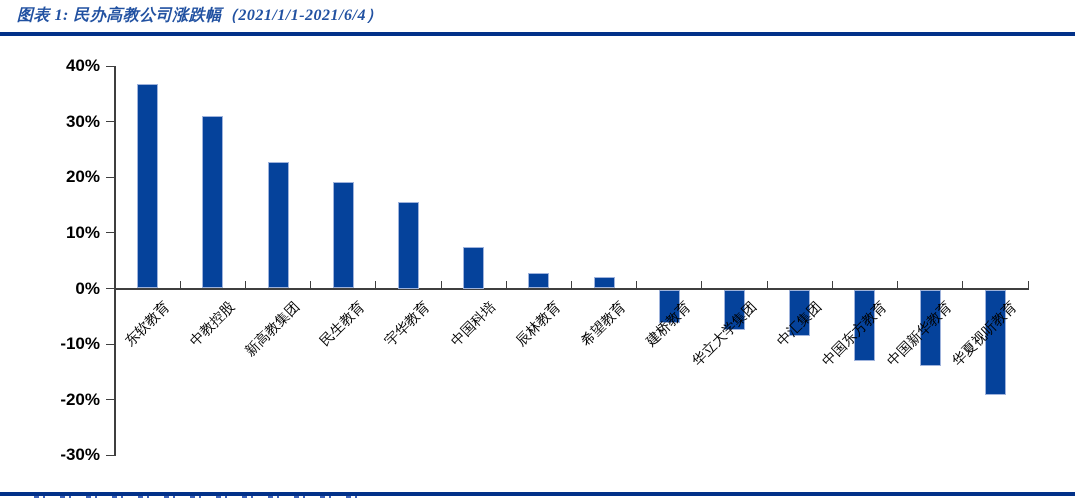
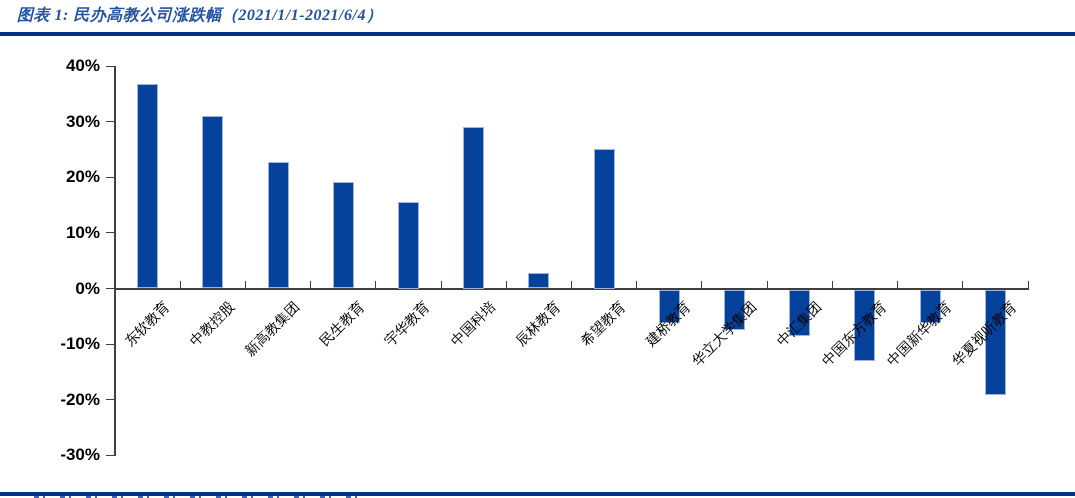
中国科培: 8% -> 29%
希望教育: 2% -> 25%
中国新华教育: -14% -> -6%
